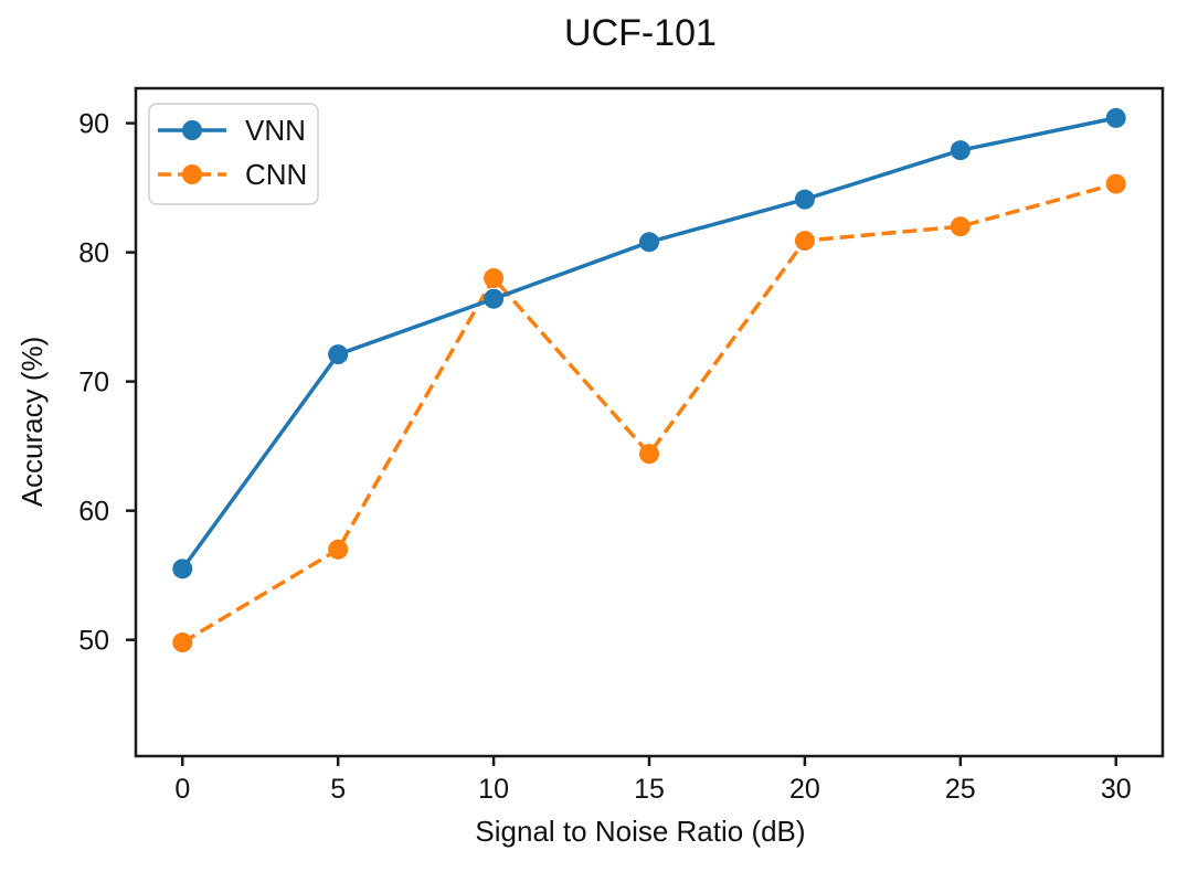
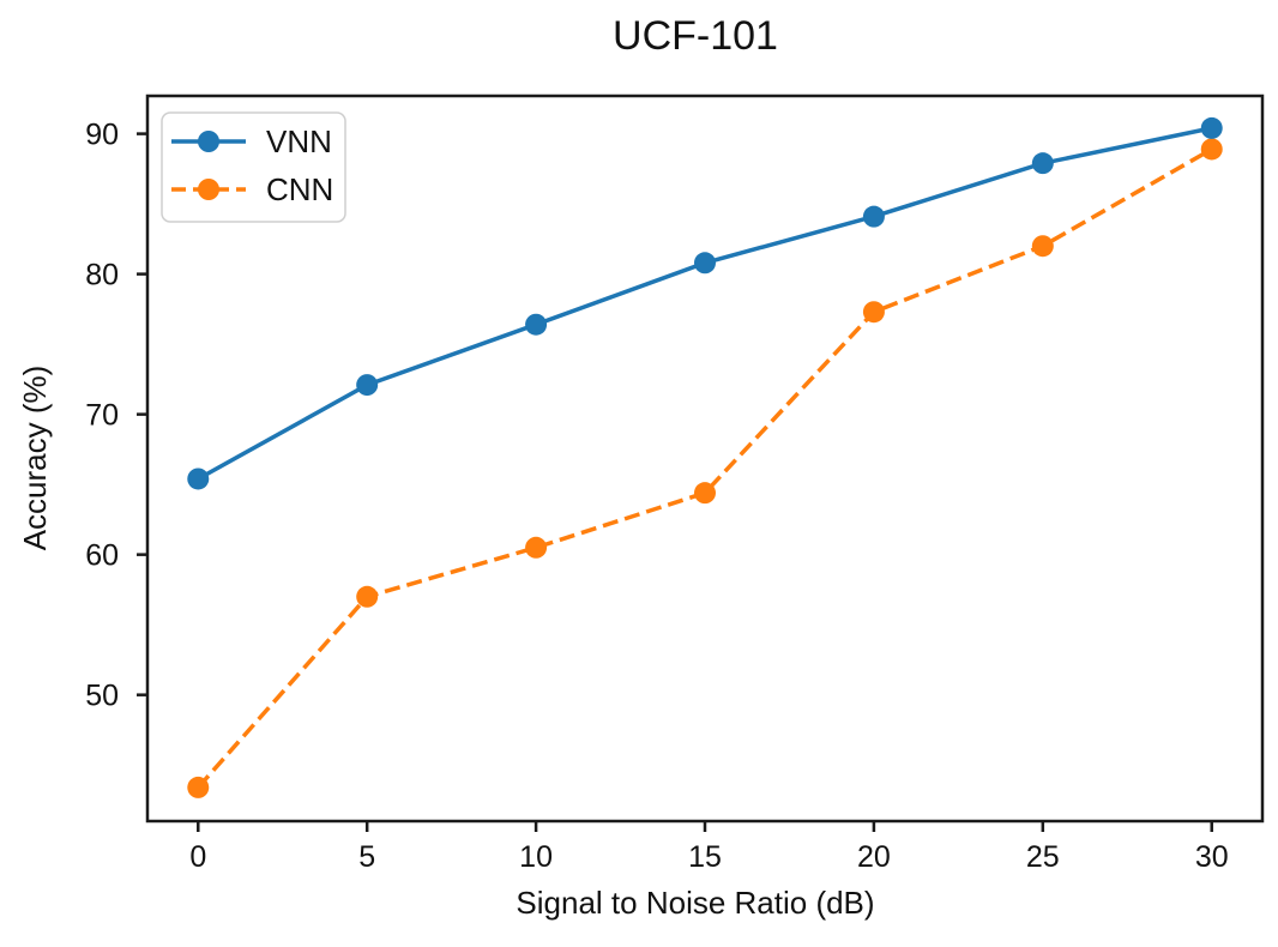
VNN/0: 55.5 -> 65.4
CNN/0: 49.8 -> 43.4
CNN/10: 78.0 -> 60.5
CNN/20: 80.9 -> 77.3
CNN/30: 85.3 -> 88.9
